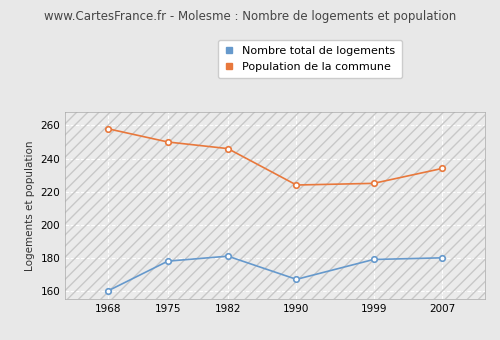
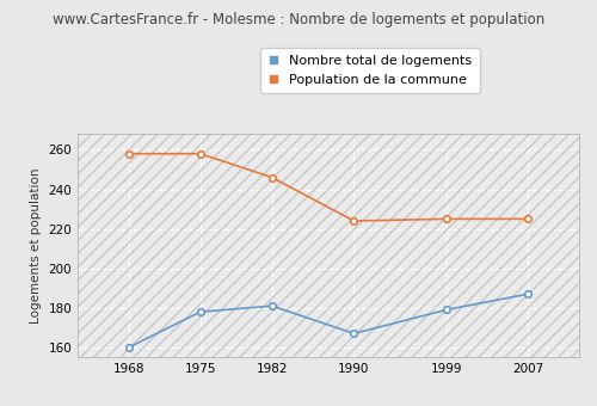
Population de la commune/1975: 250 -> 258
Nombre total de logements/2007: 180 -> 187
Population de la commune/2007: 234 -> 225
